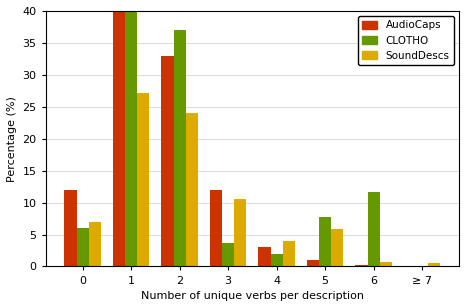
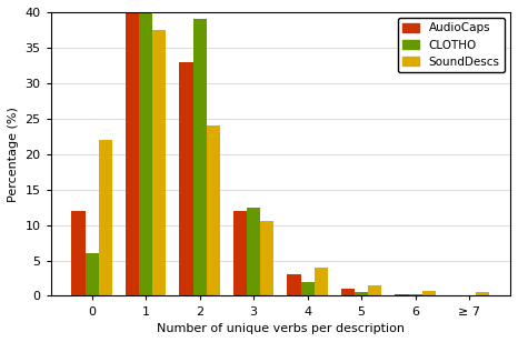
SoundDescs/0: 7.0 -> 22.0
SoundDescs/1: 27.2 -> 37.5
CLOTHO/2: 37.0 -> 39.0
CLOTHO/3: 3.6 -> 12.5
CLOTHO/5: 7.8 -> 0.5
SoundDescs/5: 5.8 -> 1.5
CLOTHO/6: 11.6 -> 0.2
